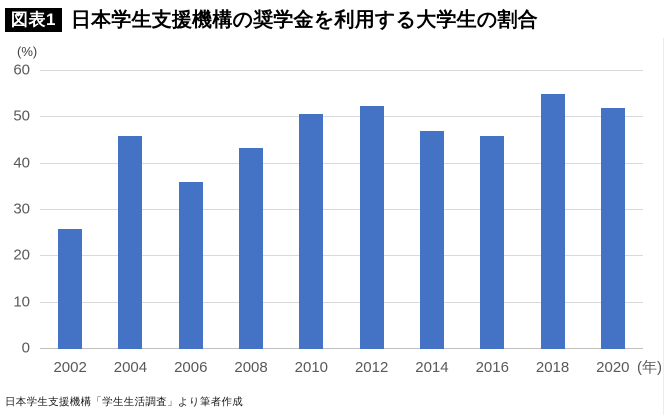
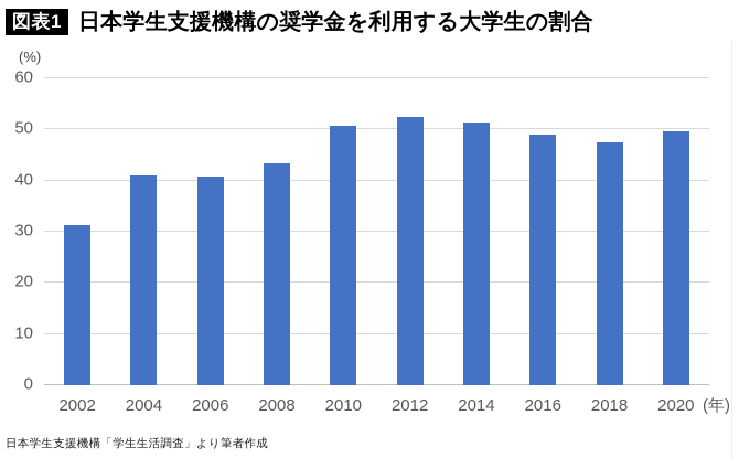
2002: 26 -> 31
2004: 46 -> 41
2006: 36 -> 41
2014: 47 -> 51
2016: 46 -> 49
2018: 55 -> 48
2020: 52 -> 50
